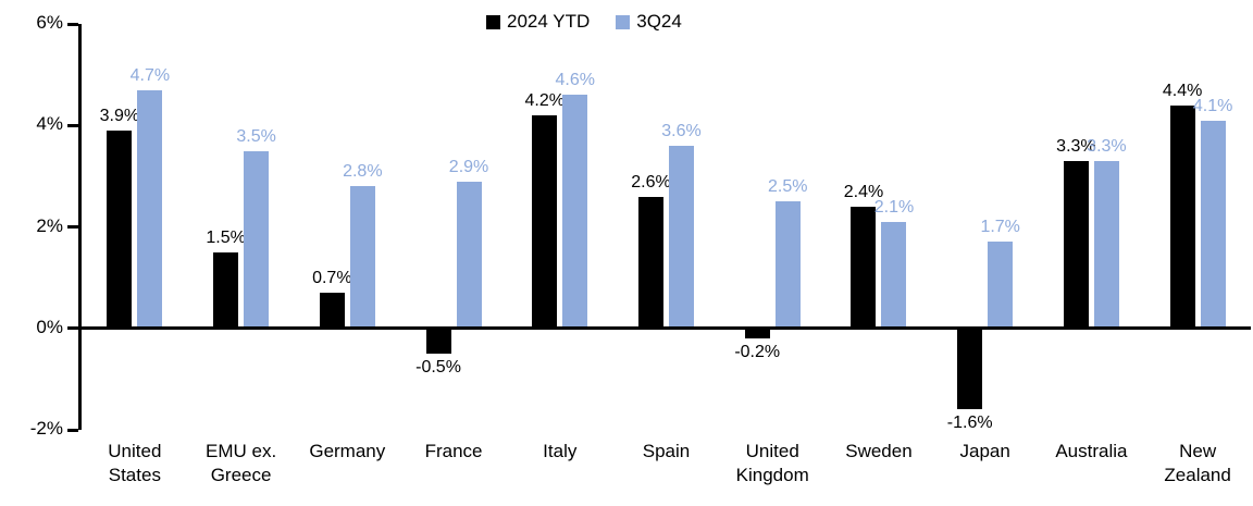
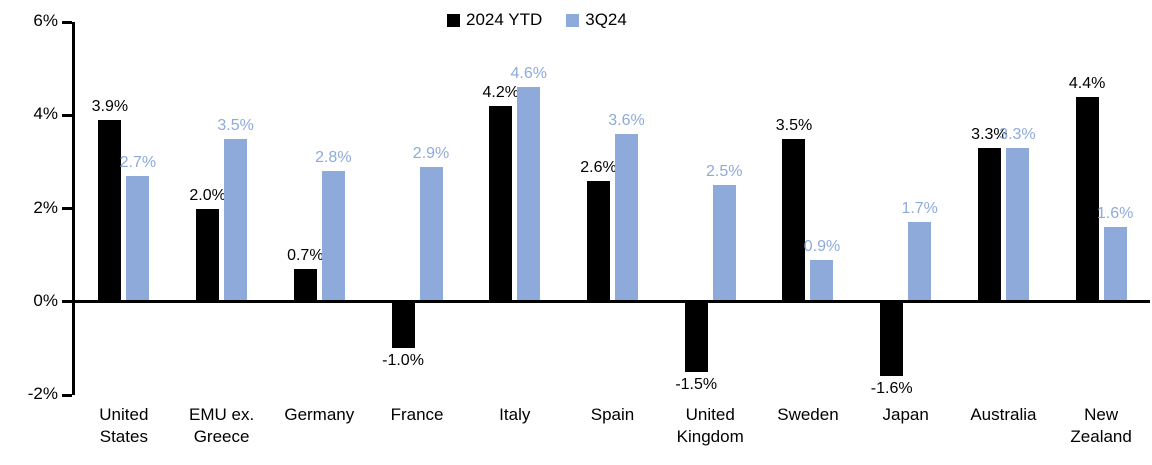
3Q24/United States: 4.7% -> 2.7%
2024 YTD/EMU ex. Greece: 1.5% -> 2.0%
2024 YTD/France: -0.5% -> -1.0%
2024 YTD/United Kingdom: -0.2% -> -1.5%
2024 YTD/Sweden: 2.4% -> 3.5%
3Q24/Sweden: 2.1% -> 0.9%
3Q24/New Zealand: 4.1% -> 1.6%
